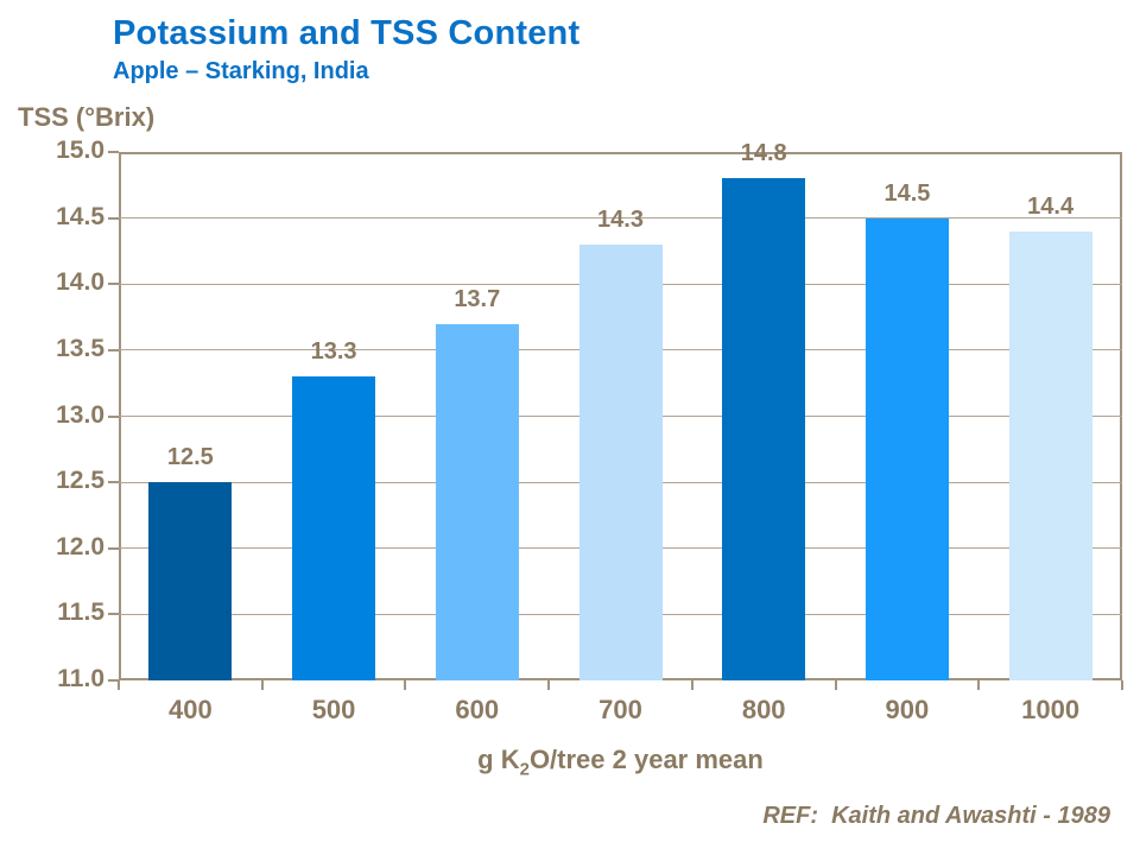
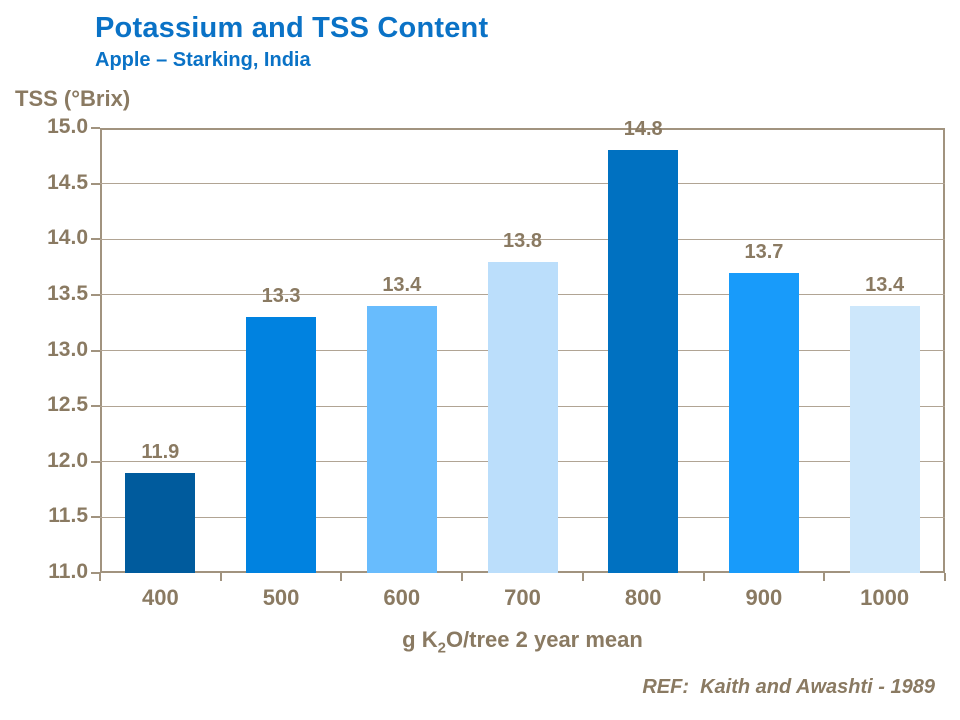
400: 12.5 -> 11.9
600: 13.7 -> 13.4
700: 14.3 -> 13.8
900: 14.5 -> 13.7
1000: 14.4 -> 13.4
